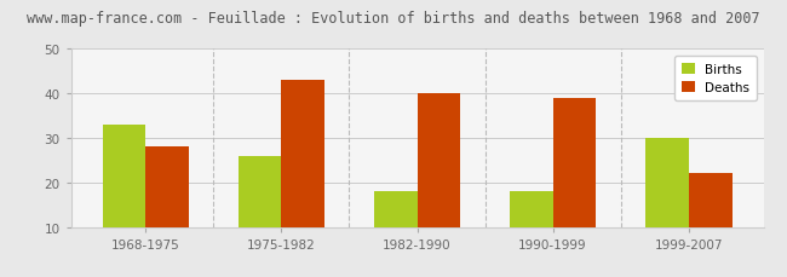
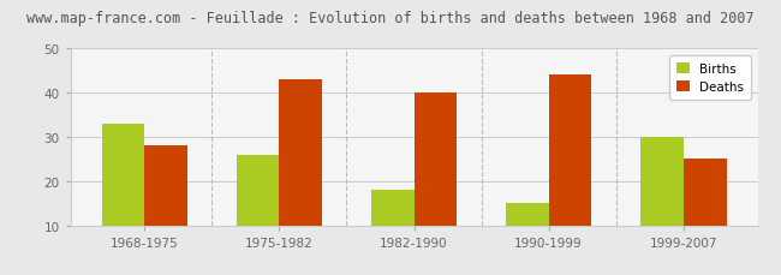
Births/1990-1999: 18 -> 15
Deaths/1990-1999: 39 -> 44
Deaths/1999-2007: 22 -> 25
